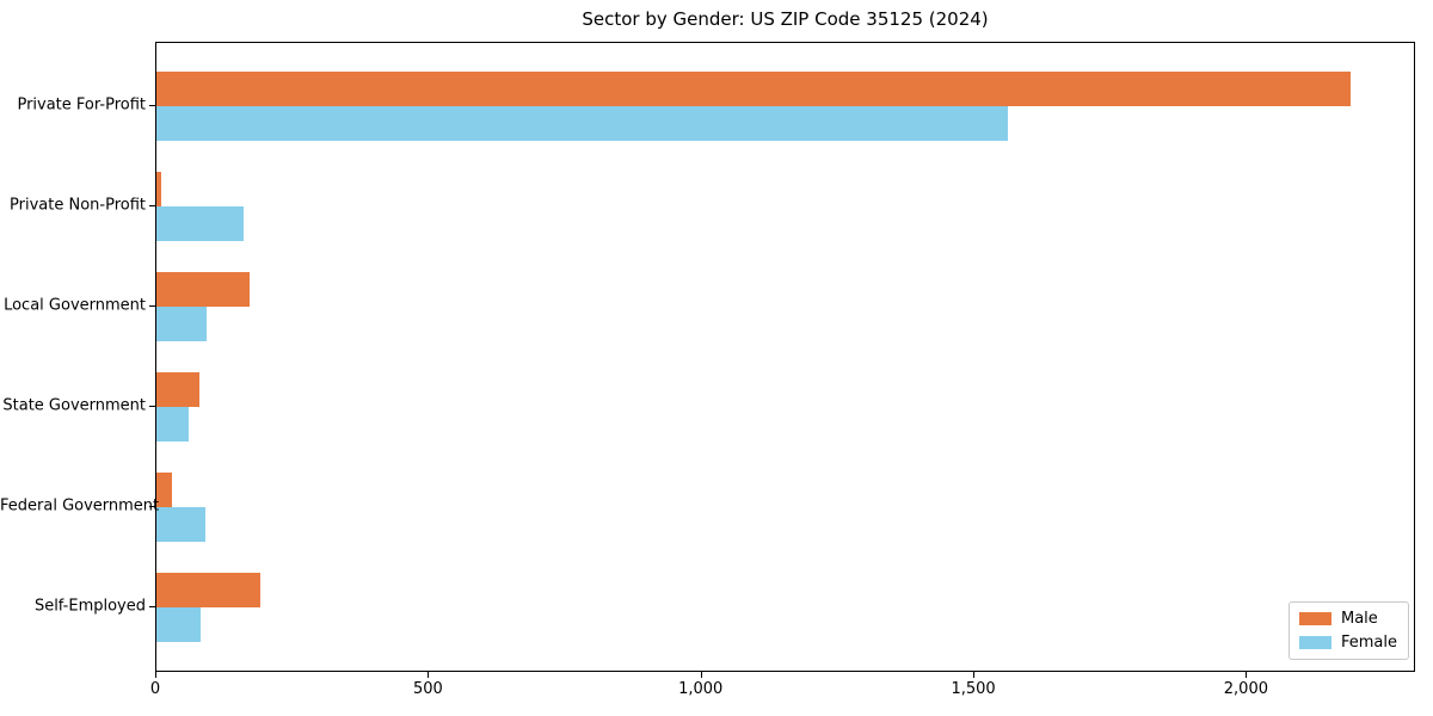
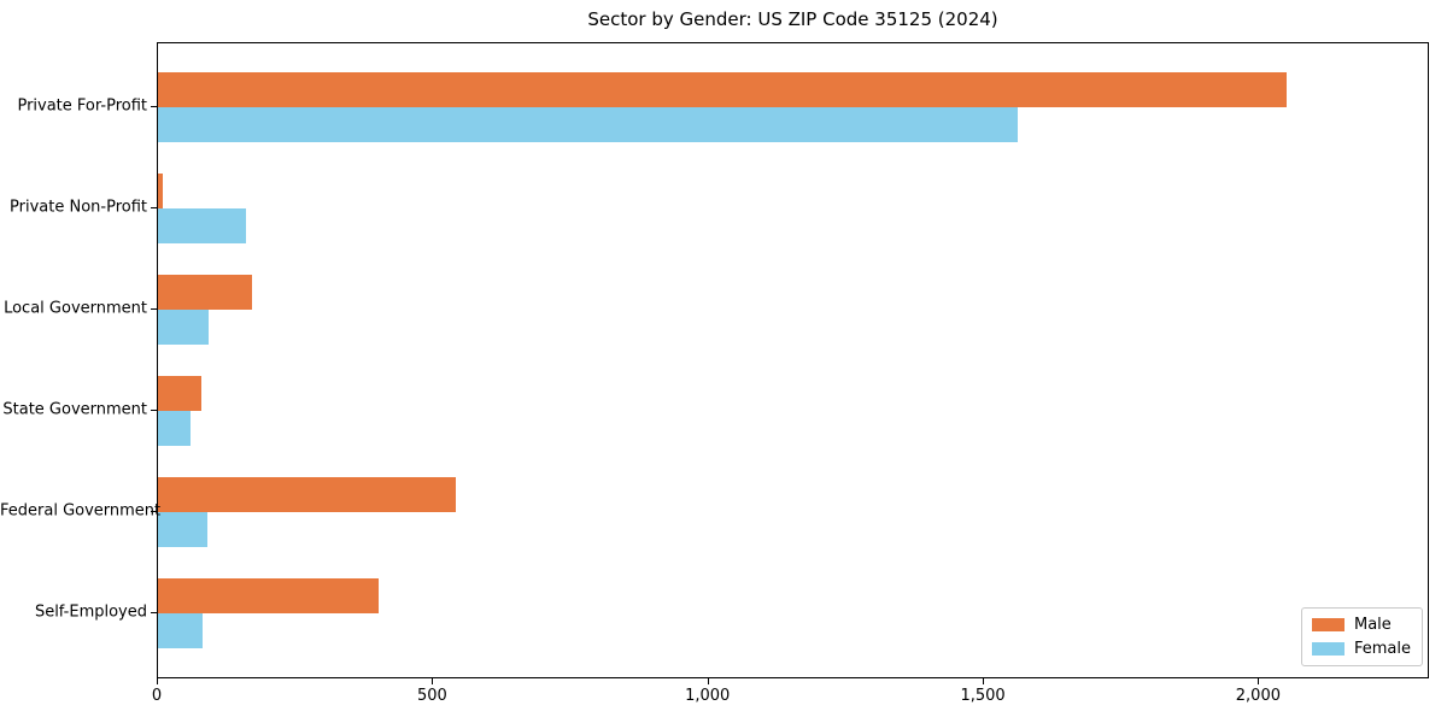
Male/Private For-Profit: 2190 -> 2050
Male/Federal Government: 30 -> 540
Male/Self-Employed: 190 -> 400
